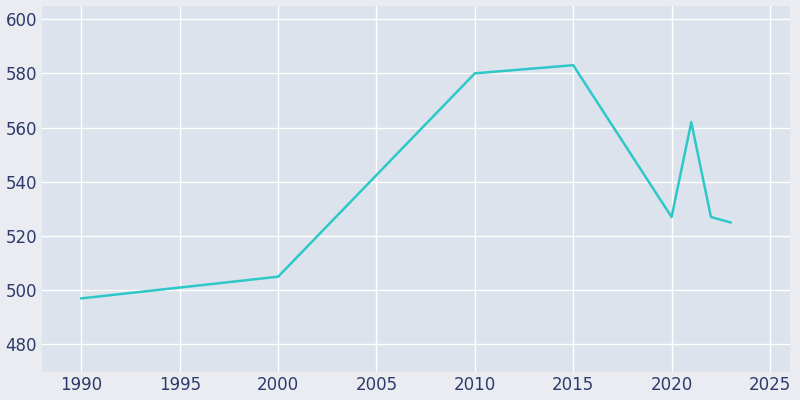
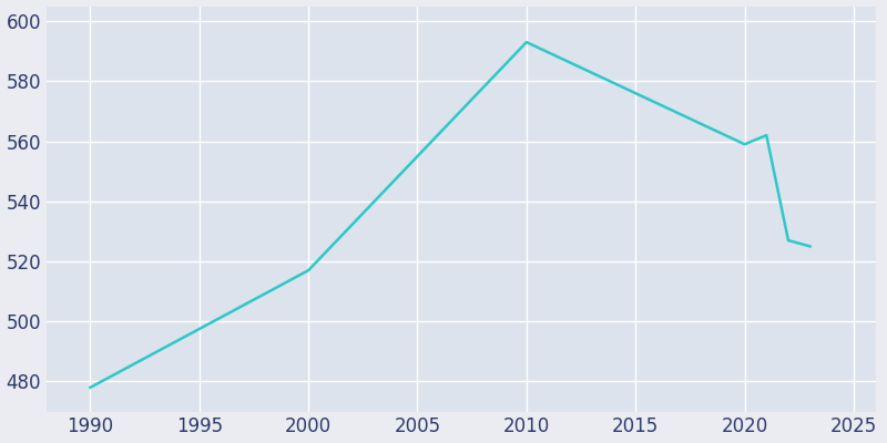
1990: 497 -> 478
2000: 505 -> 517
2010: 580 -> 593
2015: 583 -> 576
2020: 527 -> 559
